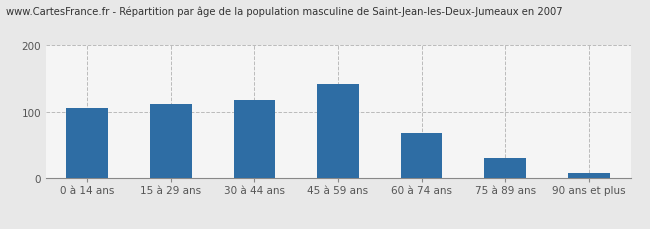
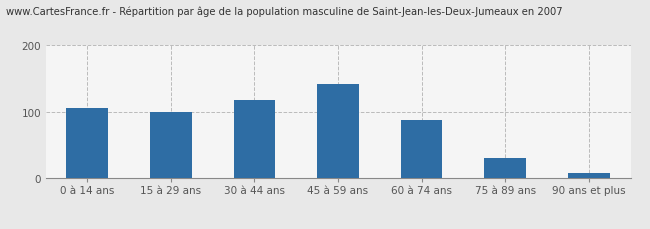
15 à 29 ans: 112 -> 100
60 à 74 ans: 68 -> 88
